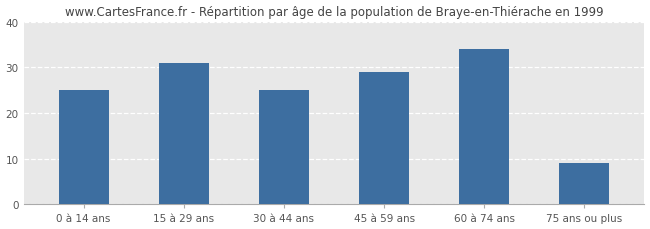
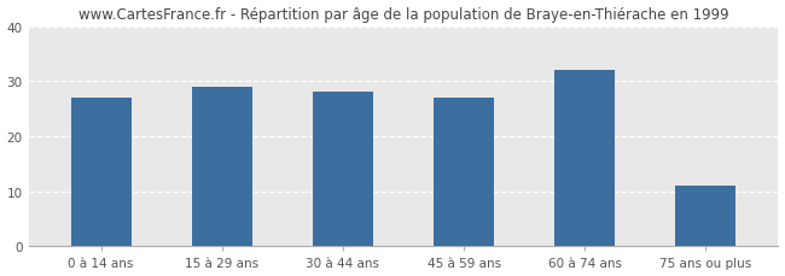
0 à 14 ans: 25 -> 27
15 à 29 ans: 31 -> 29
30 à 44 ans: 25 -> 28
45 à 59 ans: 29 -> 27
60 à 74 ans: 34 -> 32
75 ans ou plus: 9 -> 11
